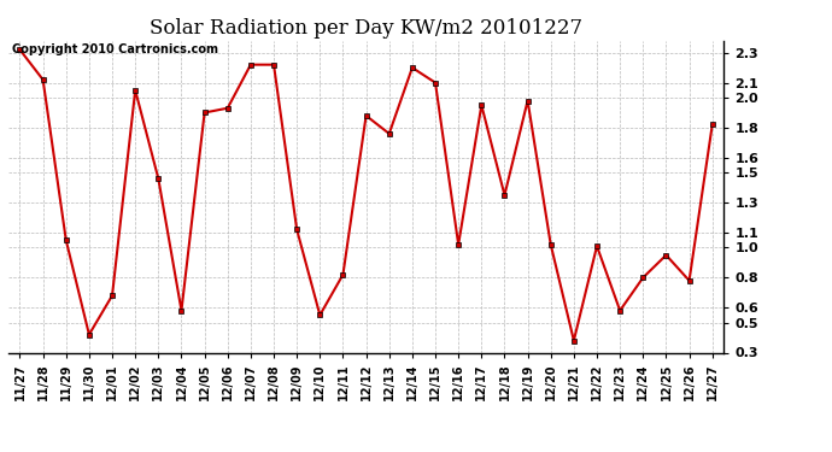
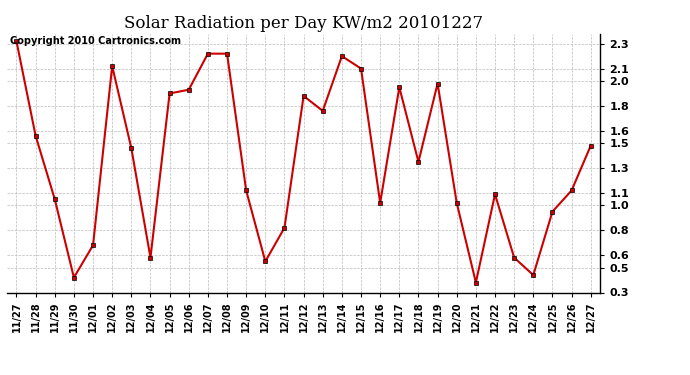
11/28: 2.12 -> 1.56
12/02: 2.05 -> 2.12
12/22: 1.01 -> 1.09
12/24: 0.80 -> 0.44
12/26: 0.78 -> 1.12
12/27: 1.82 -> 1.48
